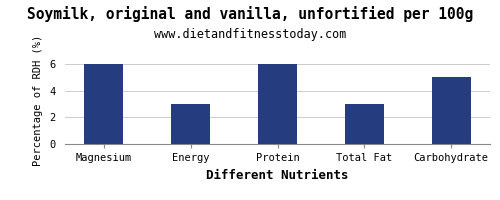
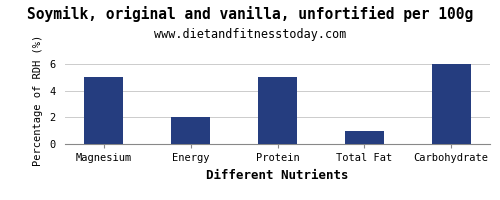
Magnesium: 6 -> 5
Energy: 3 -> 2
Protein: 6 -> 5
Total Fat: 3 -> 1
Carbohydrate: 5 -> 6
